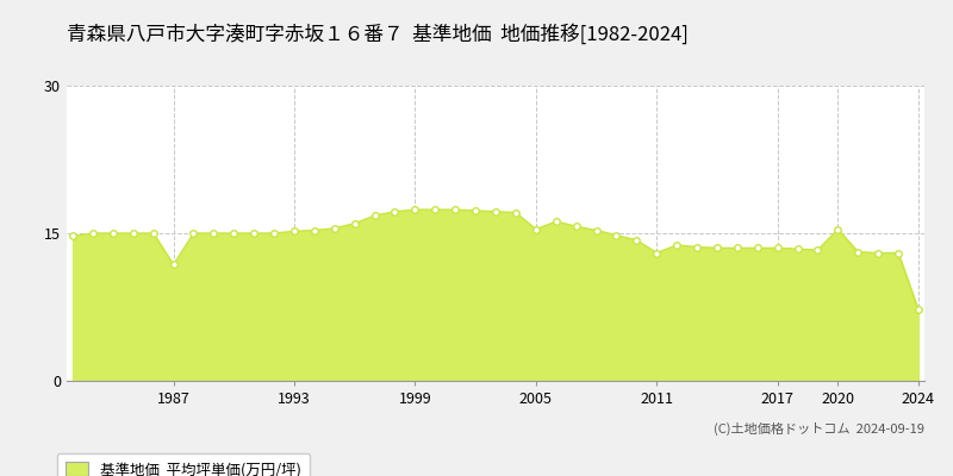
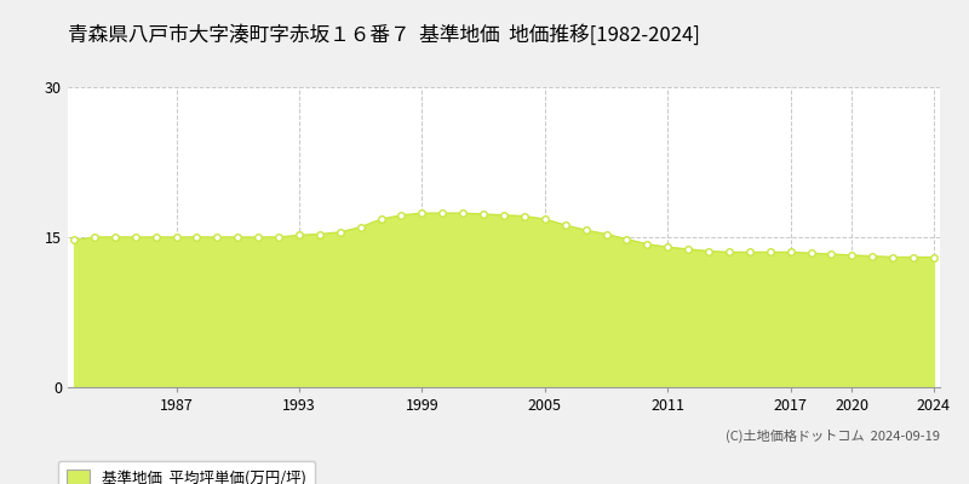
1987: 11.8 -> 15.0
2005: 15.4 -> 16.8
2011: 13.0 -> 14.0
2020: 15.4 -> 13.2
2024: 7.2 -> 13.0
